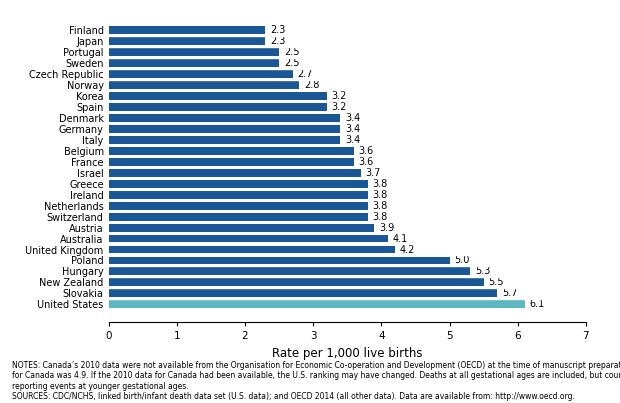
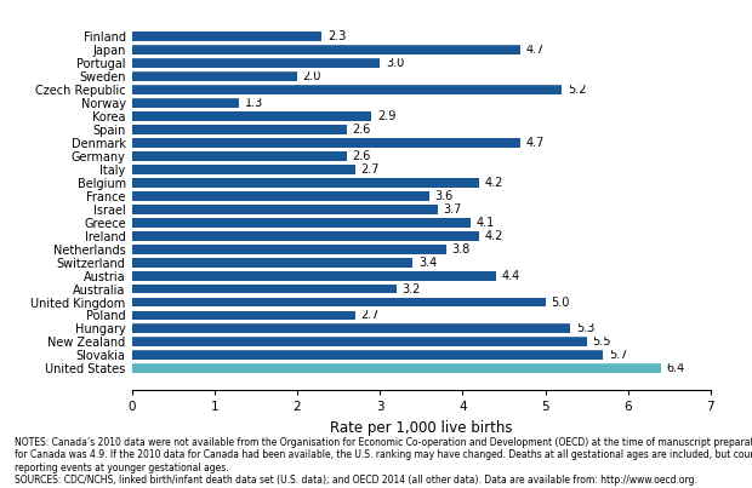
Japan: 2.3 -> 4.7
Portugal: 2.5 -> 3.0
Sweden: 2.5 -> 2.0
Czech Republic: 2.7 -> 5.2
Norway: 2.8 -> 1.3
Korea: 3.2 -> 2.9
Spain: 3.2 -> 2.6
Denmark: 3.4 -> 4.7
Germany: 3.4 -> 2.6
Italy: 3.4 -> 2.7
Belgium: 3.6 -> 4.2
Greece: 3.8 -> 4.1
Ireland: 3.8 -> 4.2
Switzerland: 3.8 -> 3.4
Austria: 3.9 -> 4.4
Australia: 4.1 -> 3.2
United Kingdom: 4.2 -> 5.0
Poland: 5.0 -> 2.7
United States: 6.1 -> 6.4
